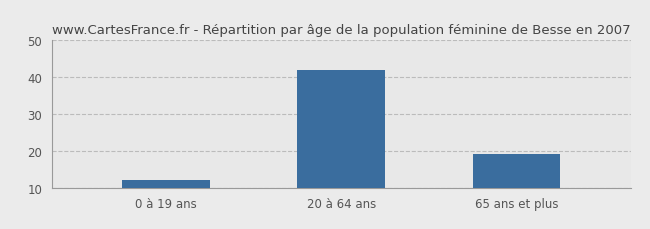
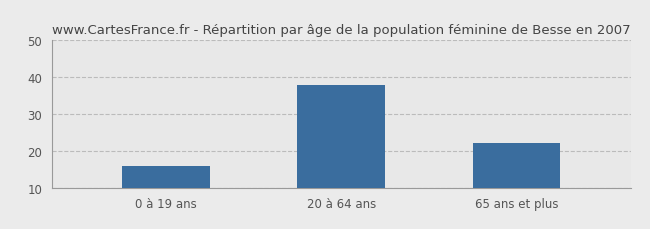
0 à 19 ans: 12 -> 16
20 à 64 ans: 42 -> 38
65 ans et plus: 19 -> 22
